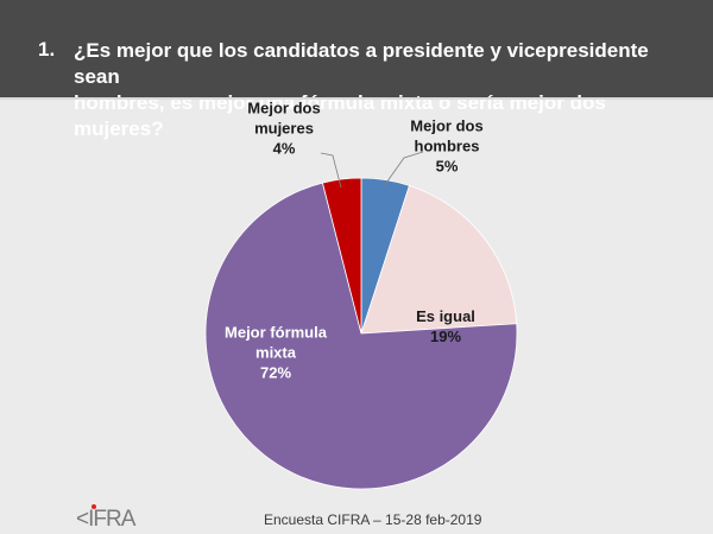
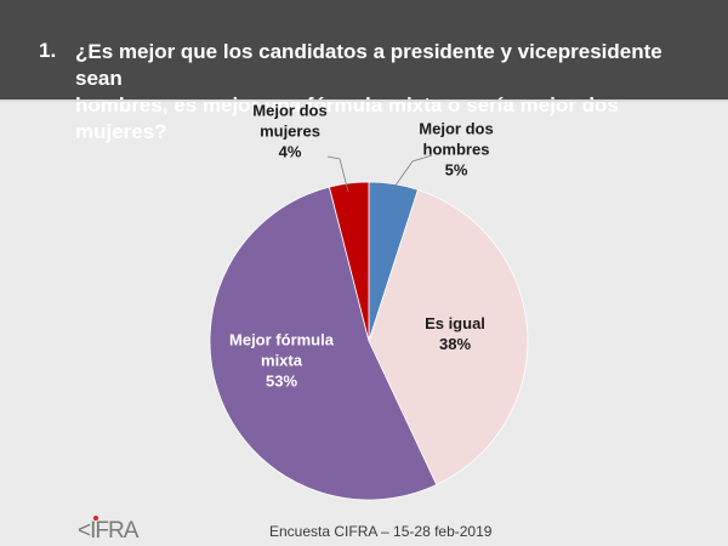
Es igual: 19% -> 38%
Mejor fórmula mixta: 72% -> 53%
